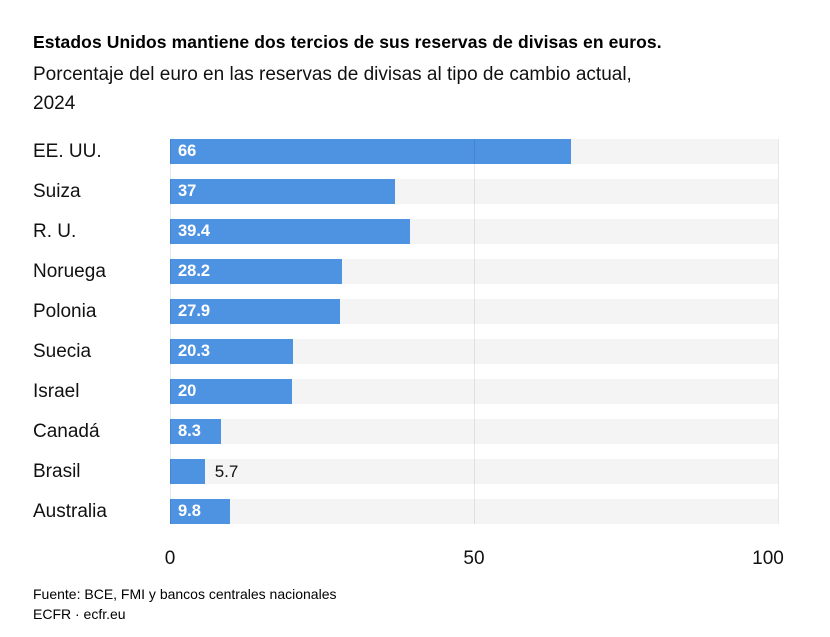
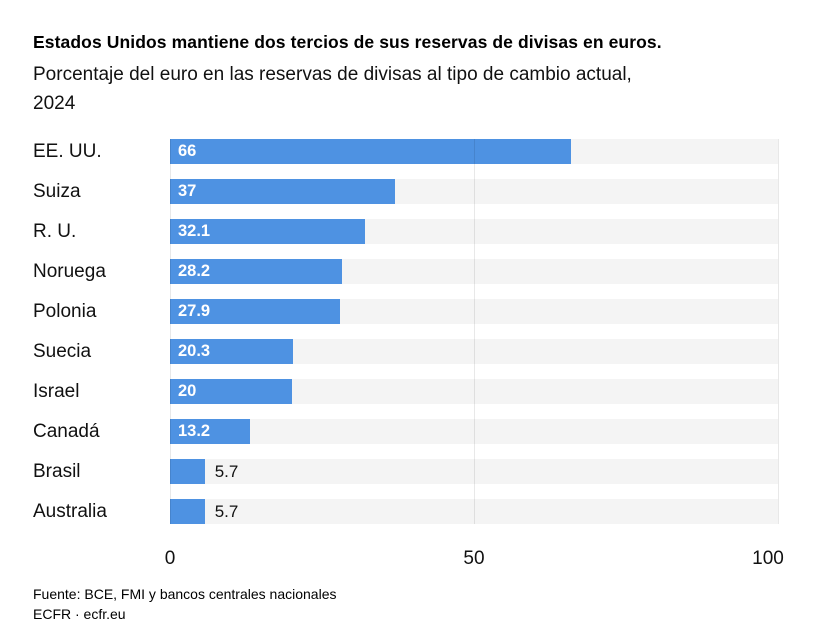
R. U.: 39.4 -> 32.1
Canadá: 8.3 -> 13.2
Australia: 9.8 -> 5.7
